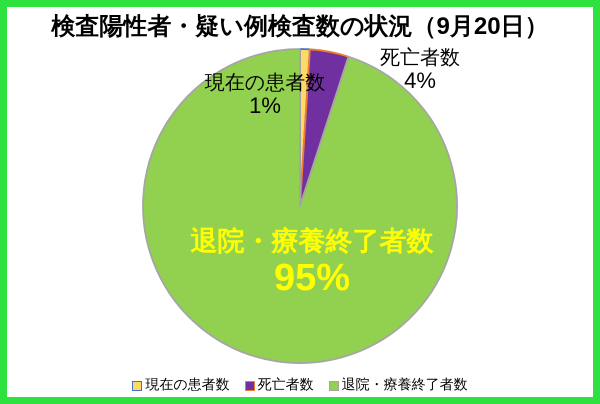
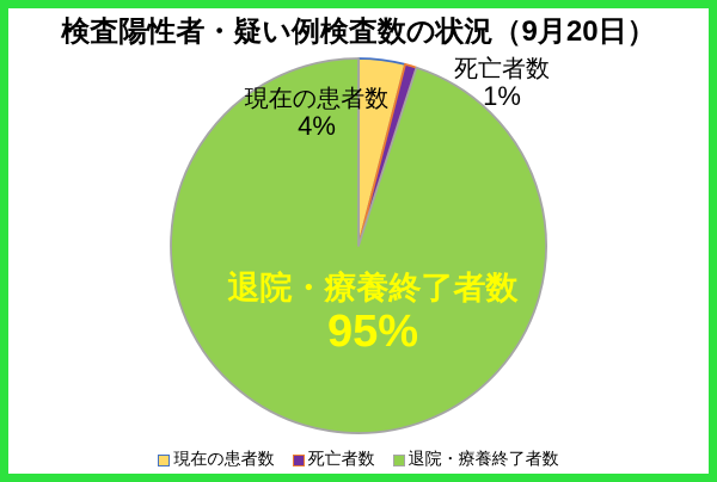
現在の患者数: 1% -> 4%
死亡者数: 4% -> 1%
